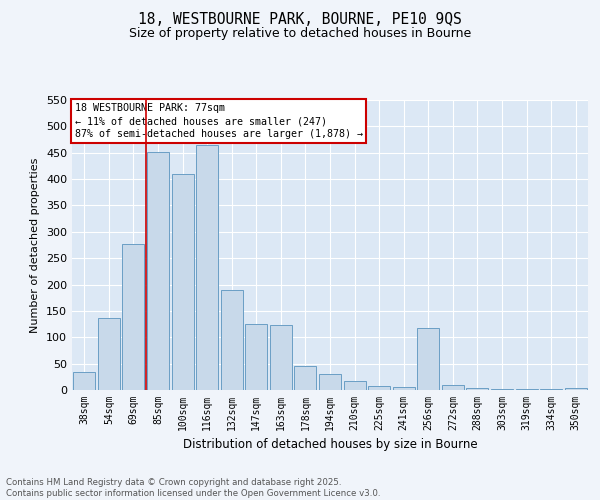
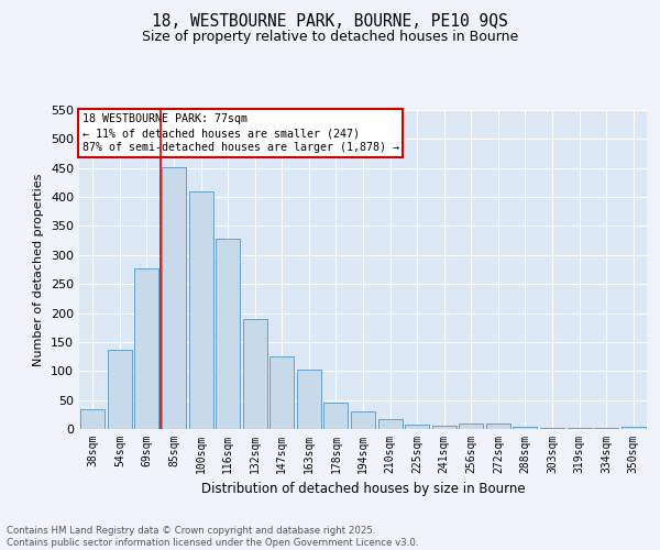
116sqm: 464 -> 328
163sqm: 124 -> 102
256sqm: 118 -> 9
